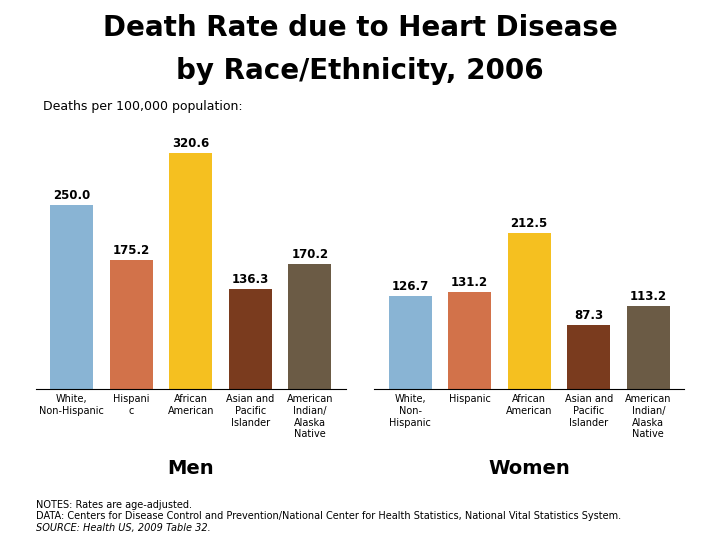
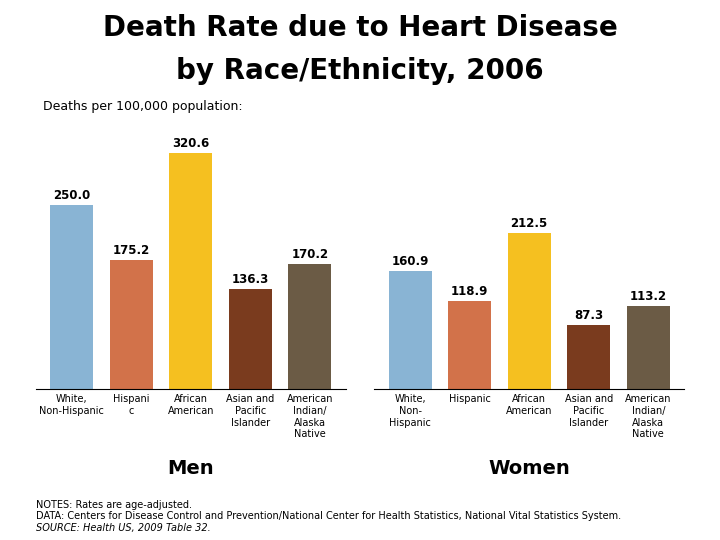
White, Non- Hispanic: 126.7 -> 160.9
Hispanic: 131.2 -> 118.9
